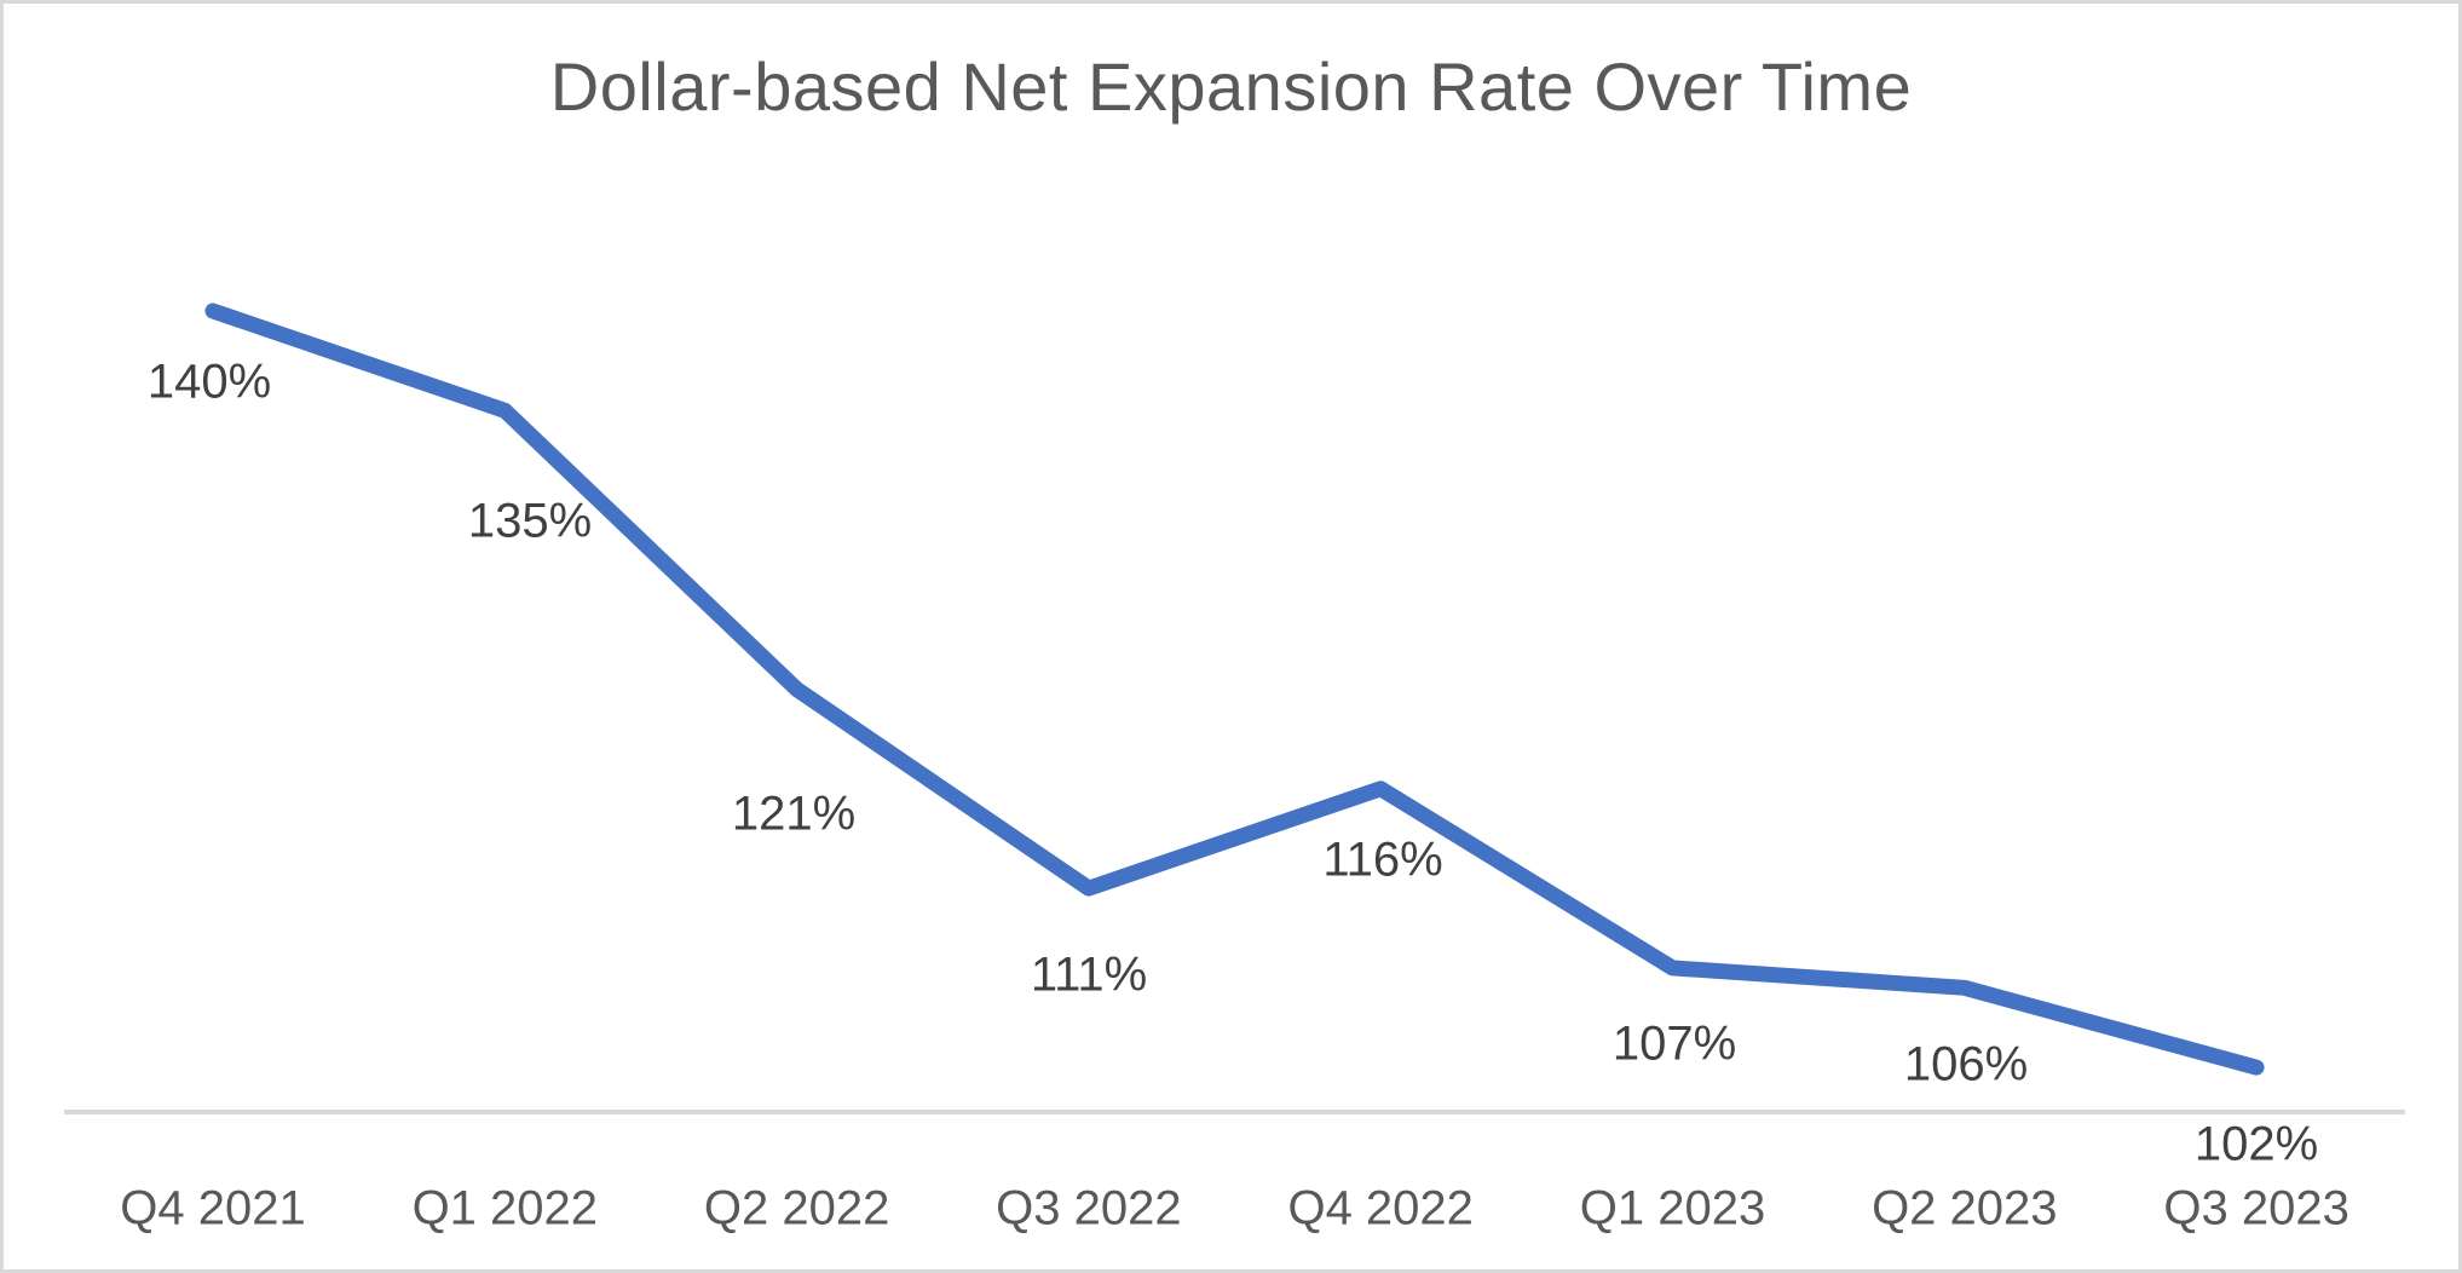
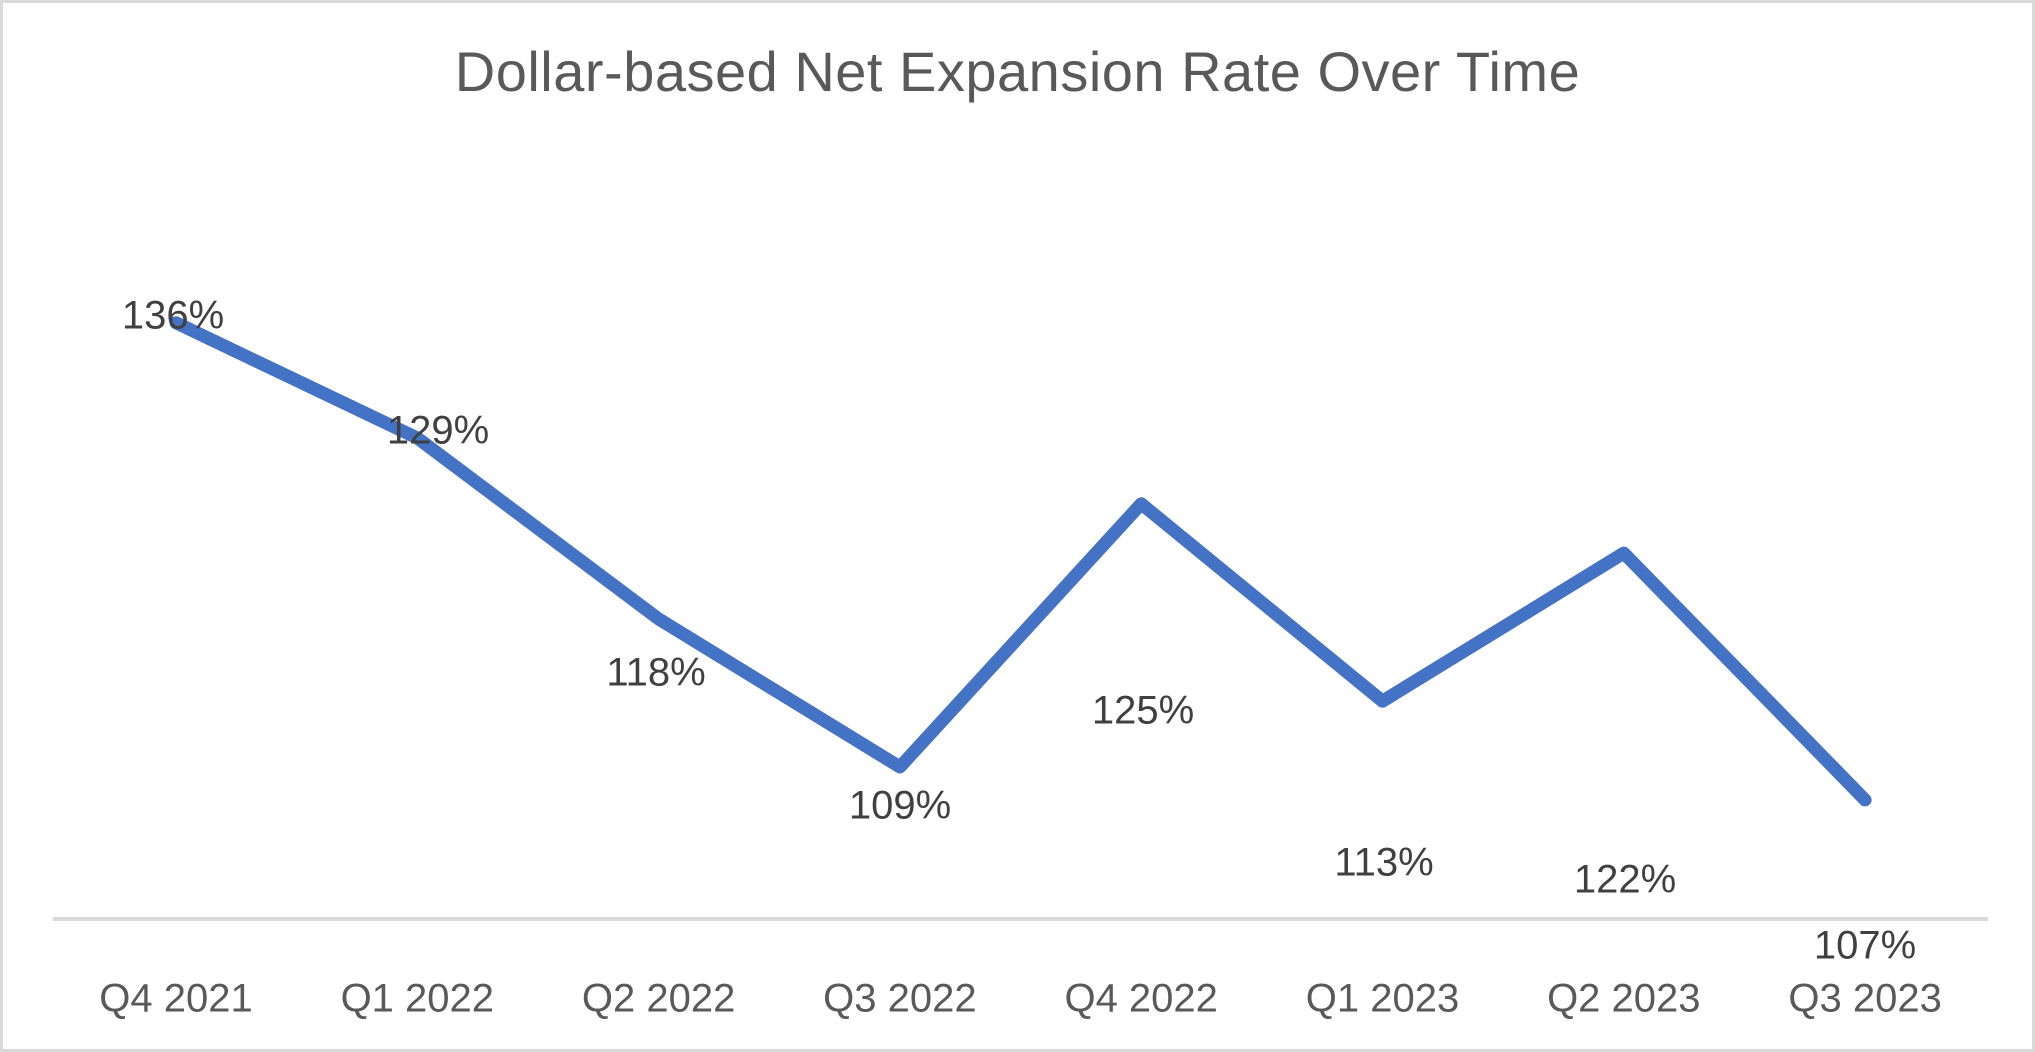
Q4 2021: 140% -> 136%
Q1 2022: 135% -> 129%
Q2 2022: 121% -> 118%
Q3 2022: 111% -> 109%
Q4 2022: 116% -> 125%
Q1 2023: 107% -> 113%
Q2 2023: 106% -> 122%
Q3 2023: 102% -> 107%
